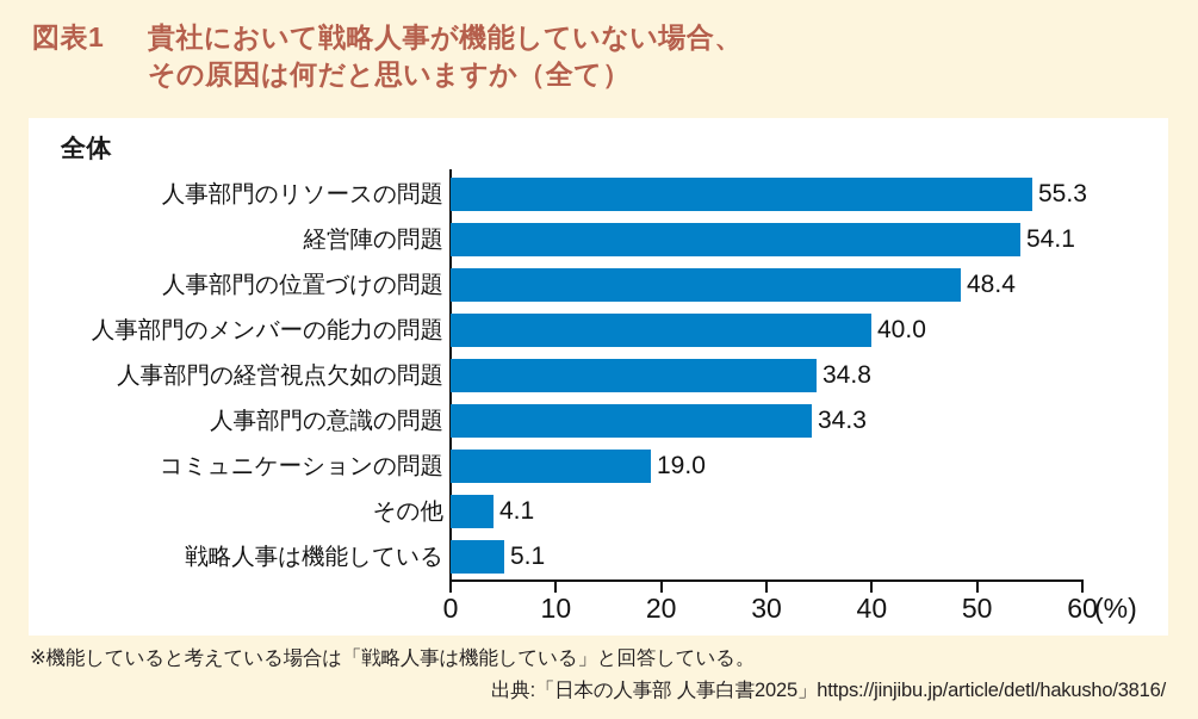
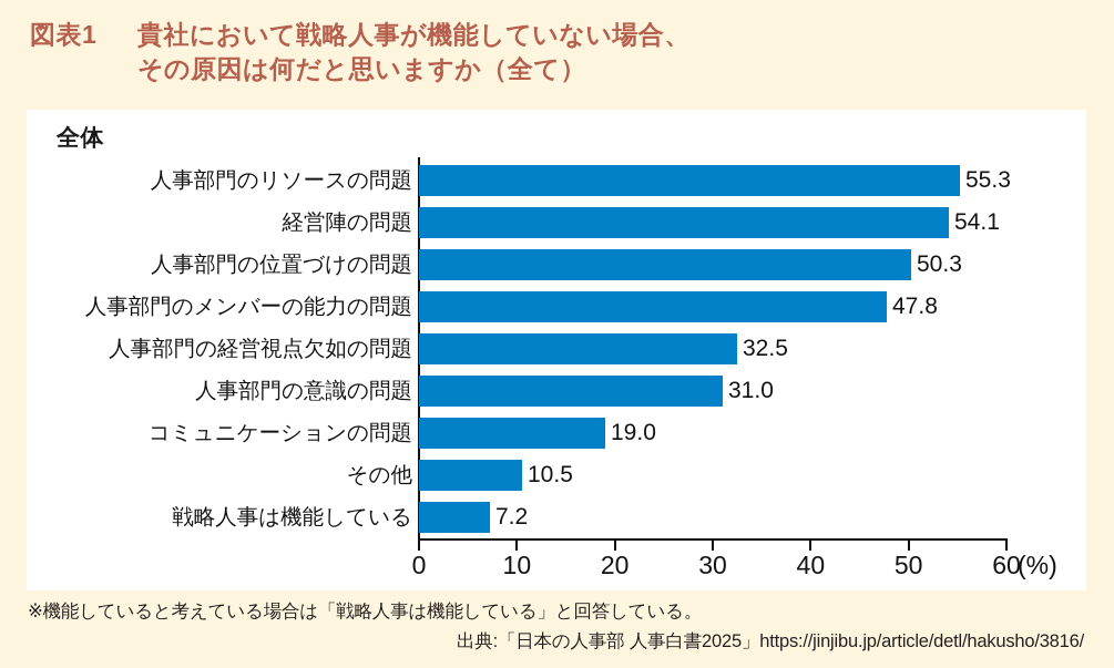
人事部門の位置づけの問題: 48.4 -> 50.3
人事部門のメンバーの能力の問題: 40.0 -> 47.8
人事部門の経営視点欠如の問題: 34.8 -> 32.5
人事部門の意識の問題: 34.3 -> 31.0
その他: 4.1 -> 10.5
戦略人事は機能している: 5.1 -> 7.2
